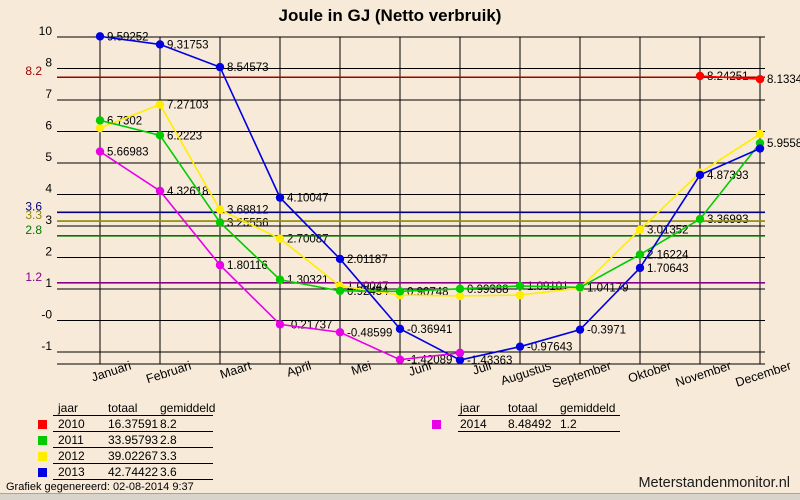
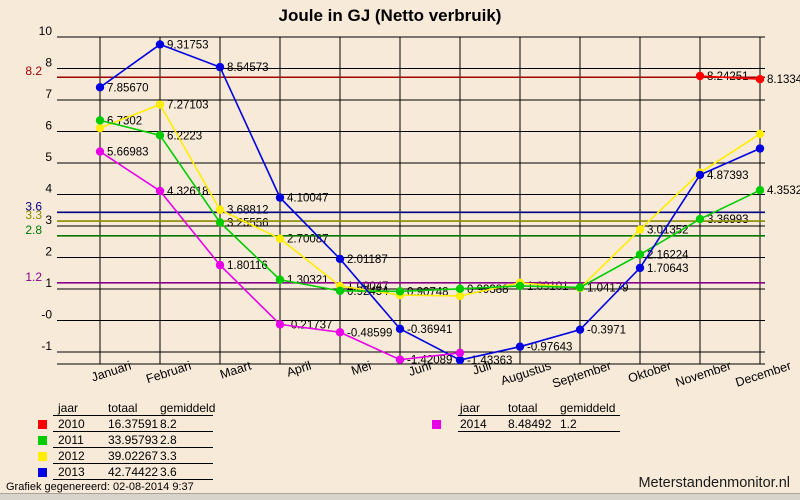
2013/Januari: 9.59252 -> 7.85670
2012/Augustus: 0.8 -> 1.2
2011/December: 5.9558 -> 4.3532
